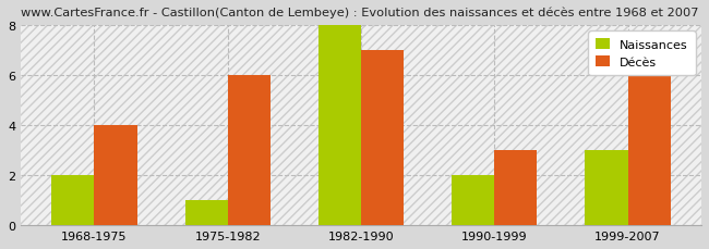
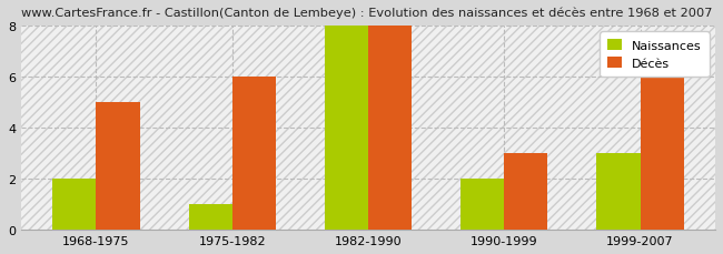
Décès/1968-1975: 4.0 -> 5.0
Décès/1982-1990: 7.0 -> 8.0
